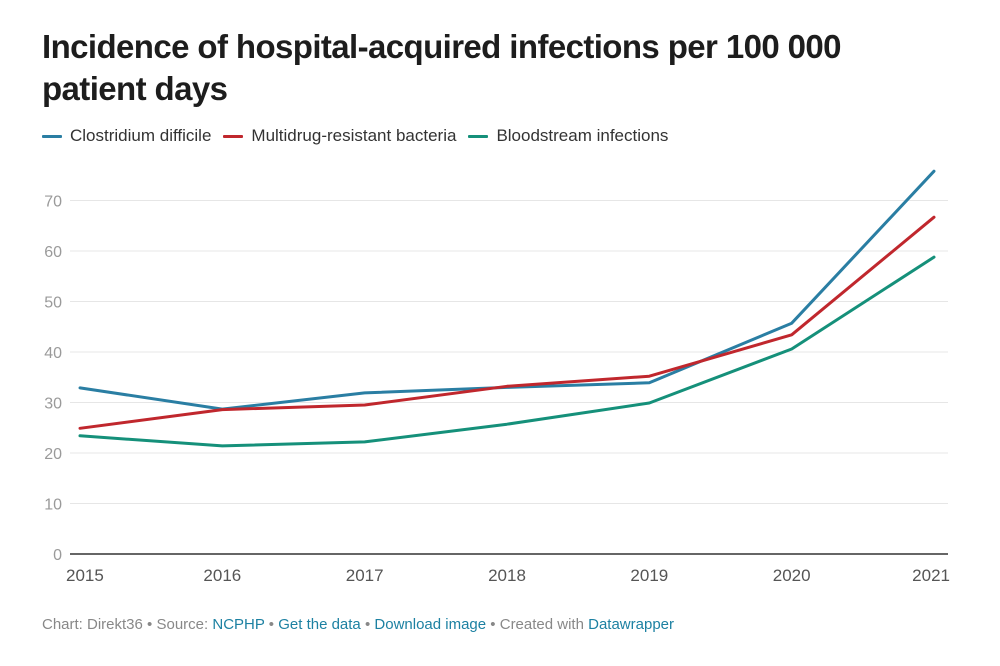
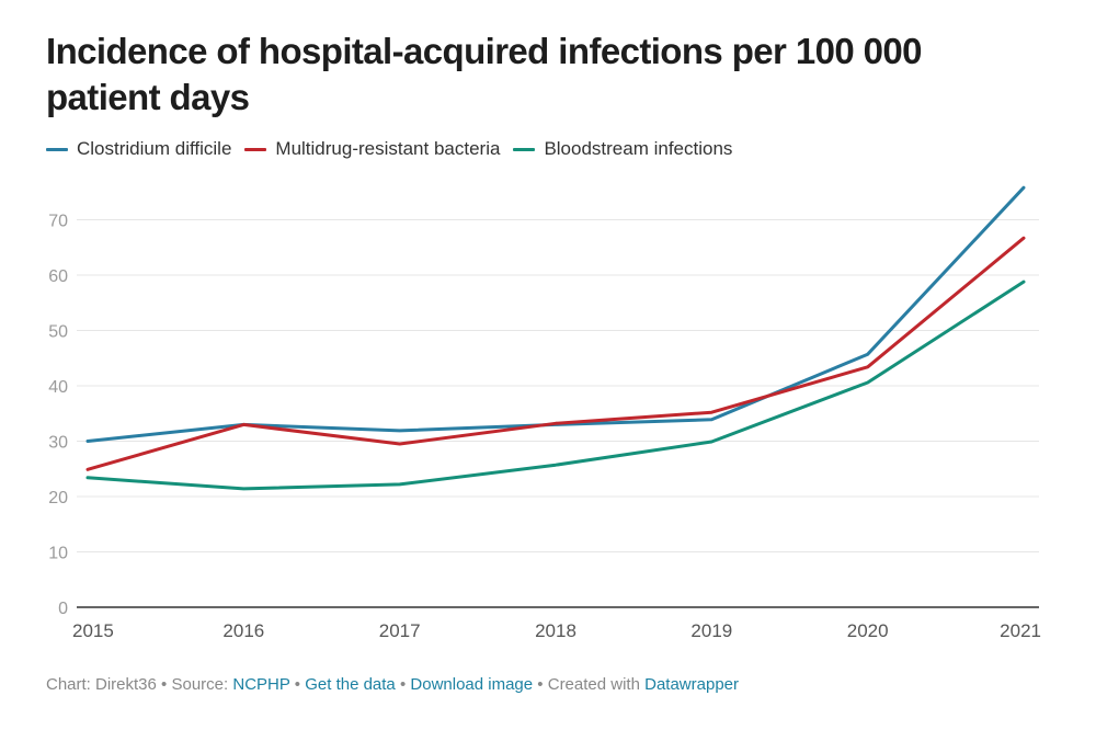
Clostridium difficile/2015: 33 -> 30
Clostridium difficile/2016: 29 -> 33
Multidrug-resistant bacteria/2016: 29 -> 33
